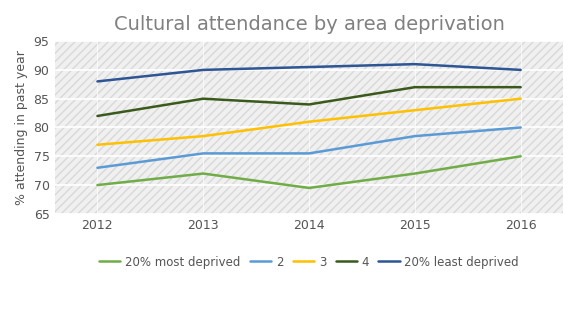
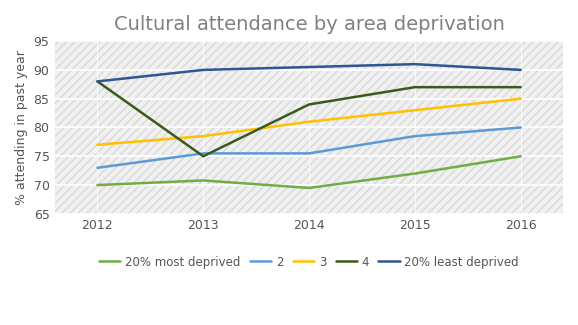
4/2012: 82 -> 88
20% most deprived/2013: 72.0 -> 70.8
4/2013: 85 -> 75
